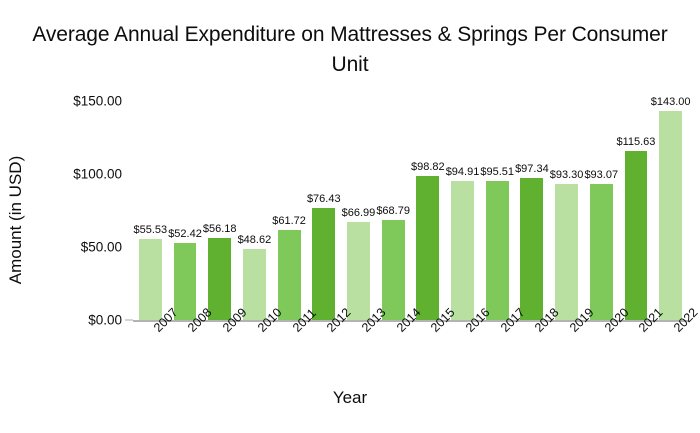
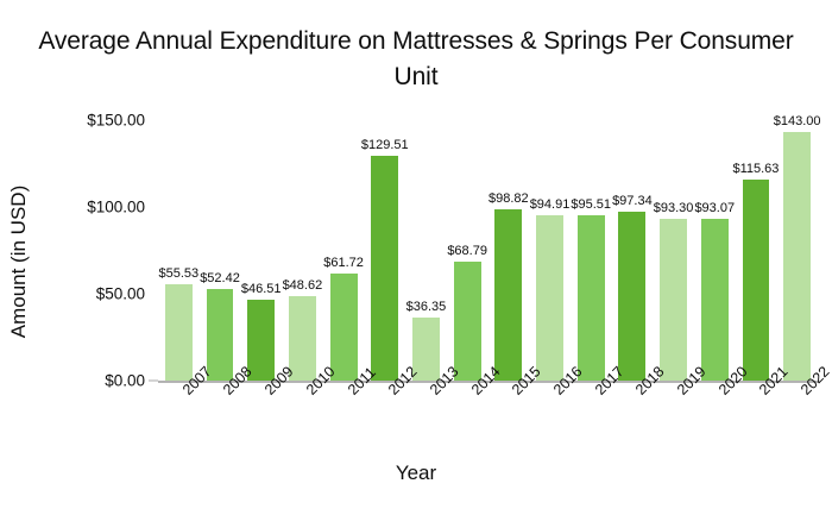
2009: $56.18 -> $46.51
2012: $76.43 -> $129.51
2013: $66.99 -> $36.35
